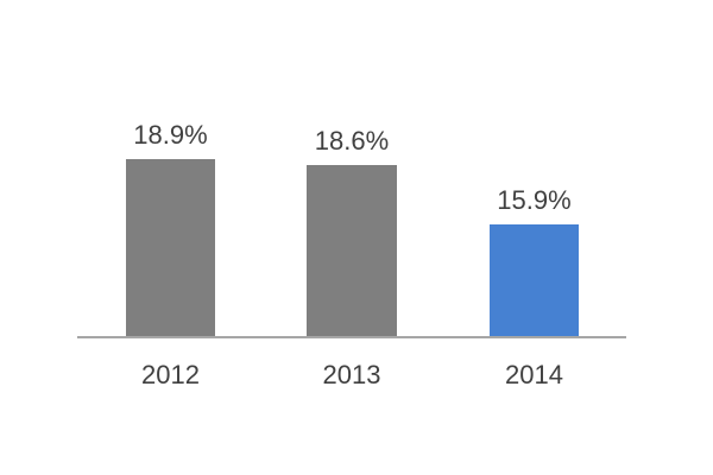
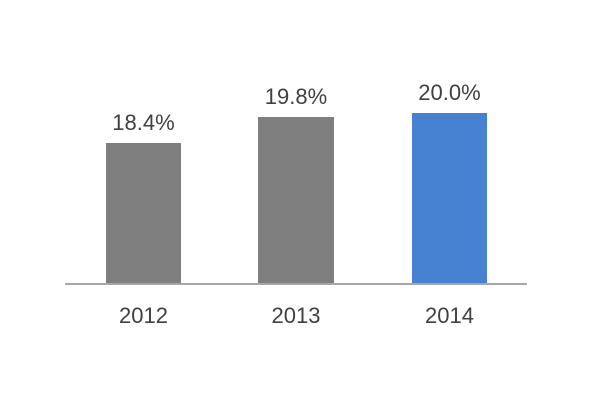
2012: 18.9% -> 18.4%
2013: 18.6% -> 19.8%
2014: 15.9% -> 20.0%
